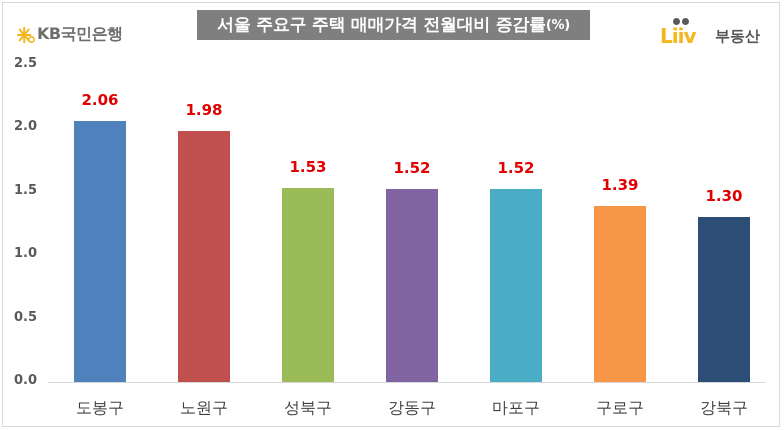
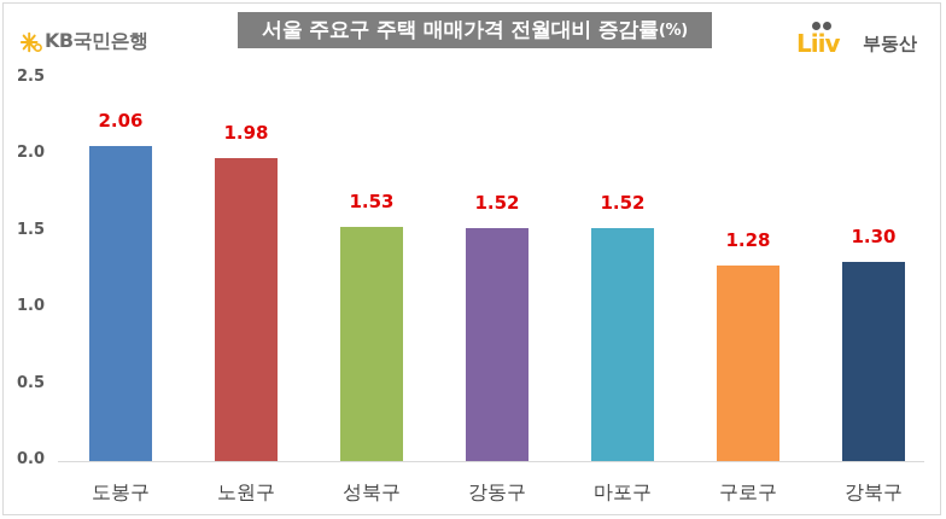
구로구: 1.39 -> 1.28
